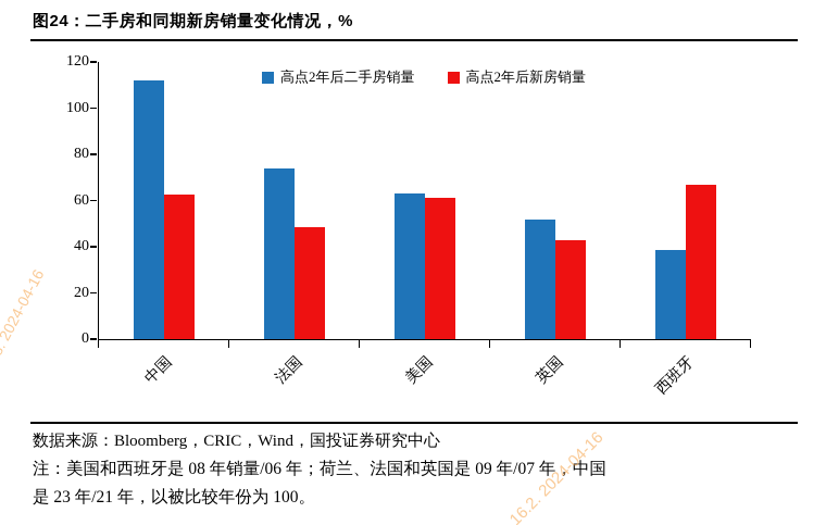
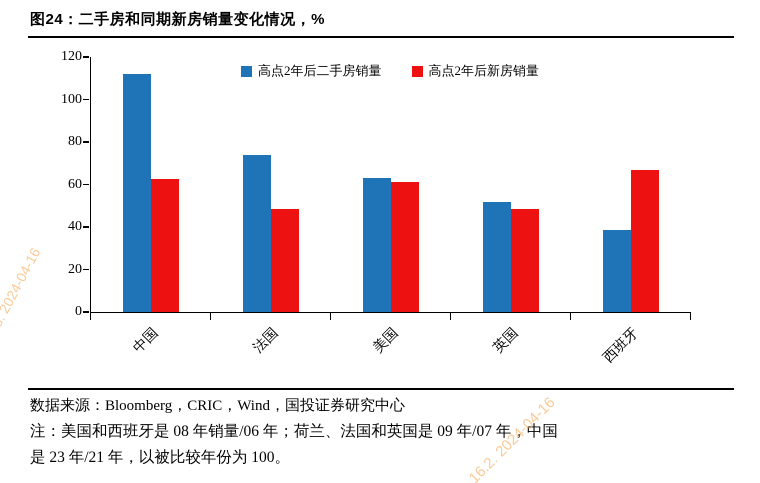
高点2年后新房销量/英国: 43 -> 48
